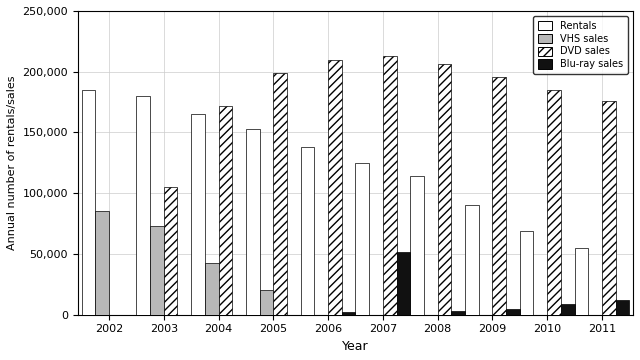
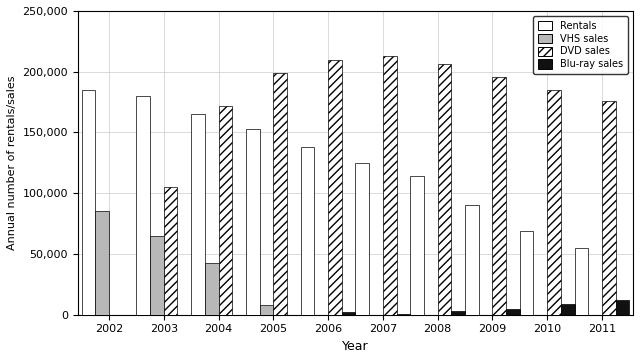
VHS sales/2003: 73,000 -> 65,000
VHS sales/2005: 20,000 -> 8,000
Blu-ray sales/2007: 52,000 -> 1,000
